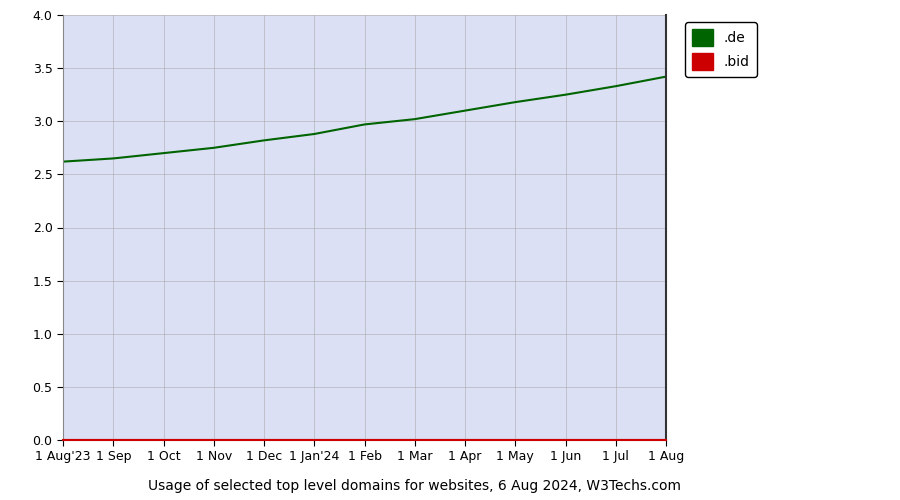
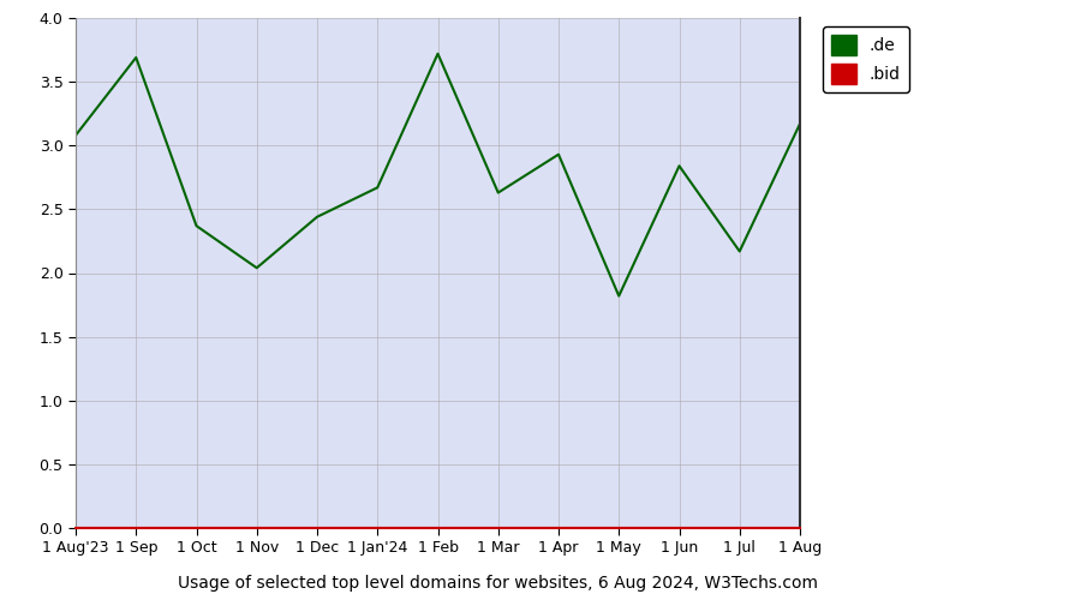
.de/1 Aug'23: 2.62 -> 3.08
.de/1 Sep: 2.65 -> 3.69
.de/1 Oct: 2.70 -> 2.37
.de/1 Nov: 2.75 -> 2.04
.de/1 Dec: 2.82 -> 2.44
.de/1 Jan'24: 2.88 -> 2.67
.de/1 Feb: 2.97 -> 3.72
.de/1 Mar: 3.02 -> 2.63
.de/1 Apr: 3.10 -> 2.93
.de/1 May: 3.18 -> 1.82
.de/1 Jun: 3.25 -> 2.84
.de/1 Jul: 3.33 -> 2.17
.de/1 Aug: 3.42 -> 3.17
